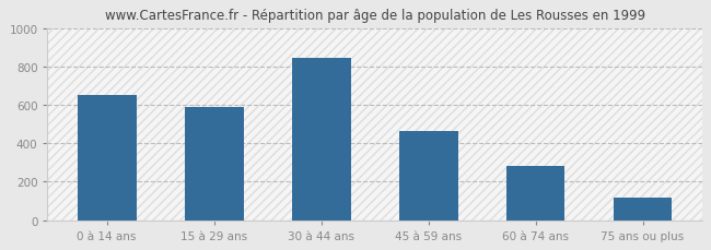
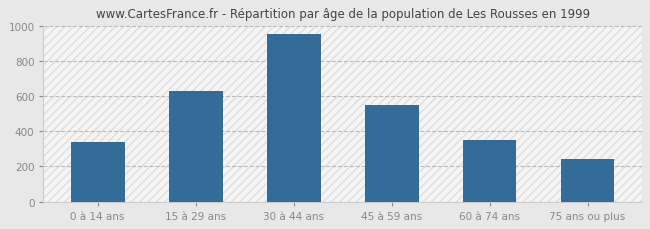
0 à 14 ans: 650 -> 340
15 à 29 ans: 590 -> 630
30 à 44 ans: 840 -> 950
45 à 59 ans: 460 -> 550
60 à 74 ans: 280 -> 350
75 ans ou plus: 120 -> 240
